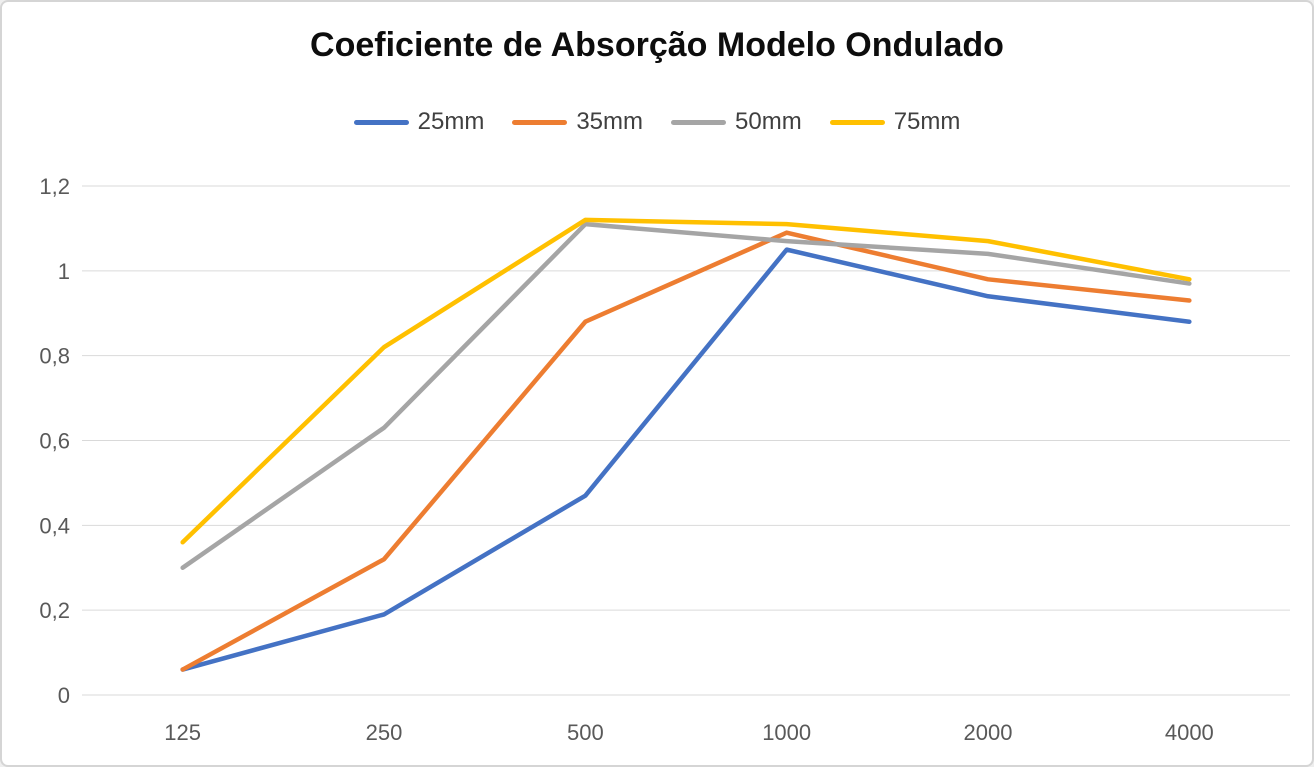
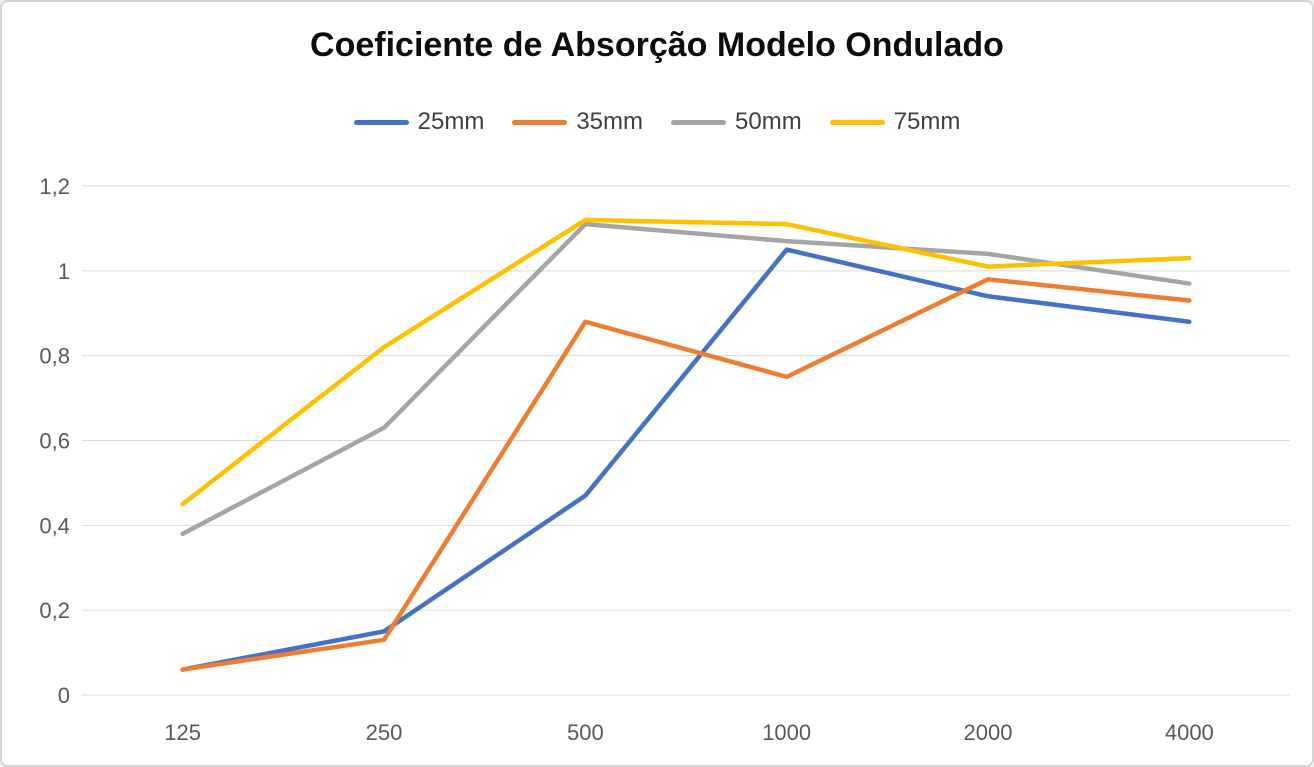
50mm/125: 0,30 -> 0,38
75mm/125: 0,36 -> 0,45
25mm/250: 0,19 -> 0,15
35mm/250: 0,32 -> 0,13
35mm/1000: 1,09 -> 0,75
75mm/2000: 1,07 -> 1,01
75mm/4000: 0,98 -> 1,03
